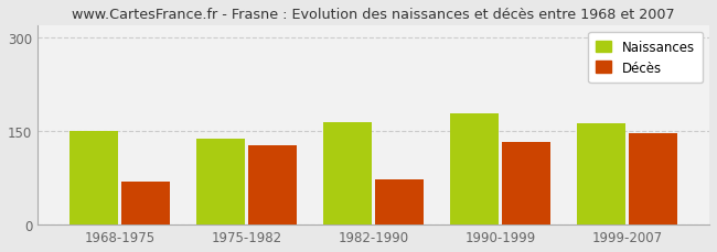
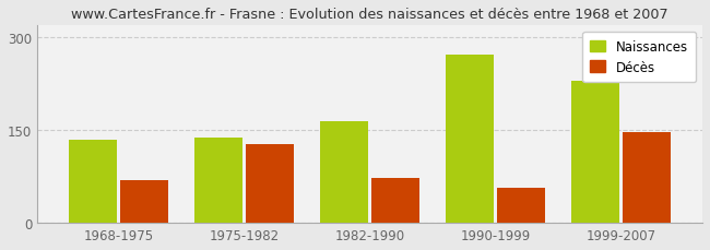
Naissances/1968-1975: 150 -> 134
Naissances/1990-1999: 178 -> 272
Décès/1990-1999: 133 -> 56
Naissances/1999-2007: 163 -> 230
